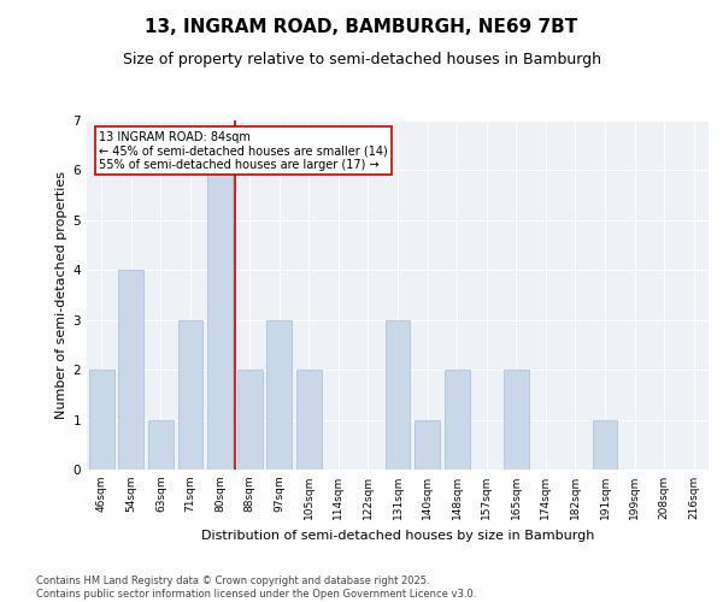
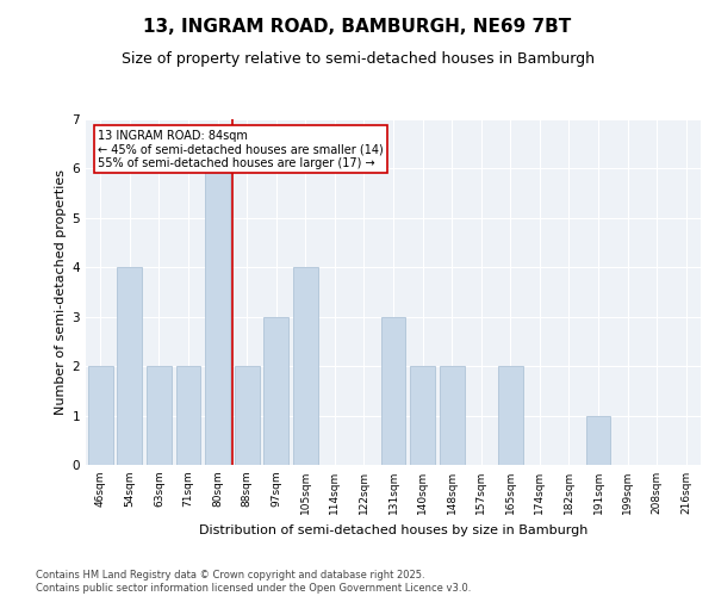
63sqm: 1 -> 2
71sqm: 3 -> 2
105sqm: 2 -> 4
140sqm: 1 -> 2
